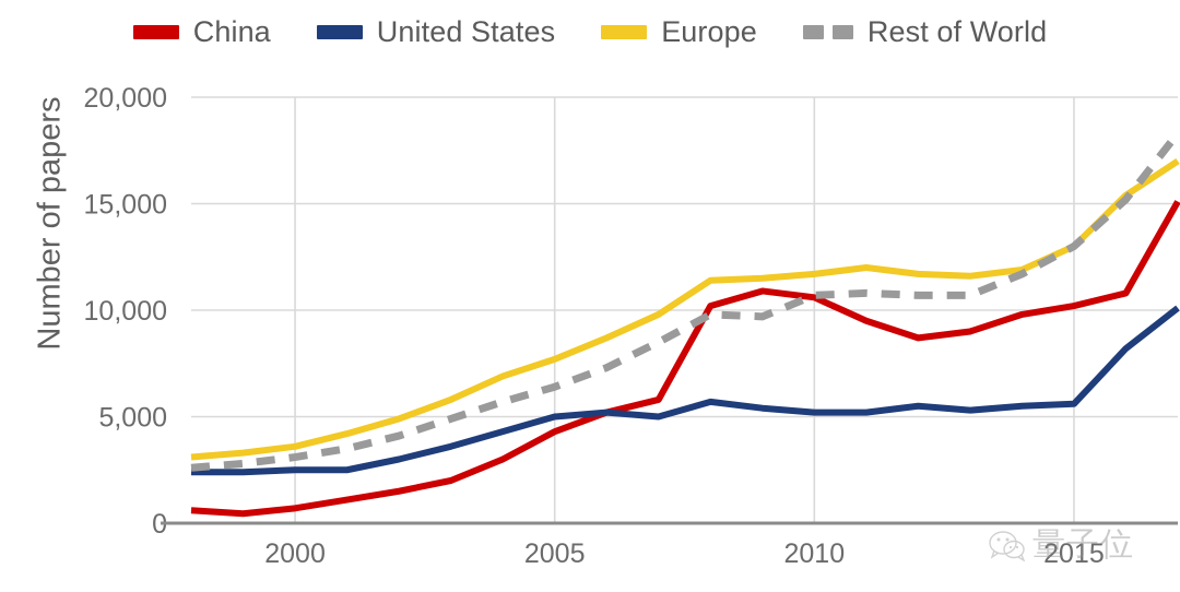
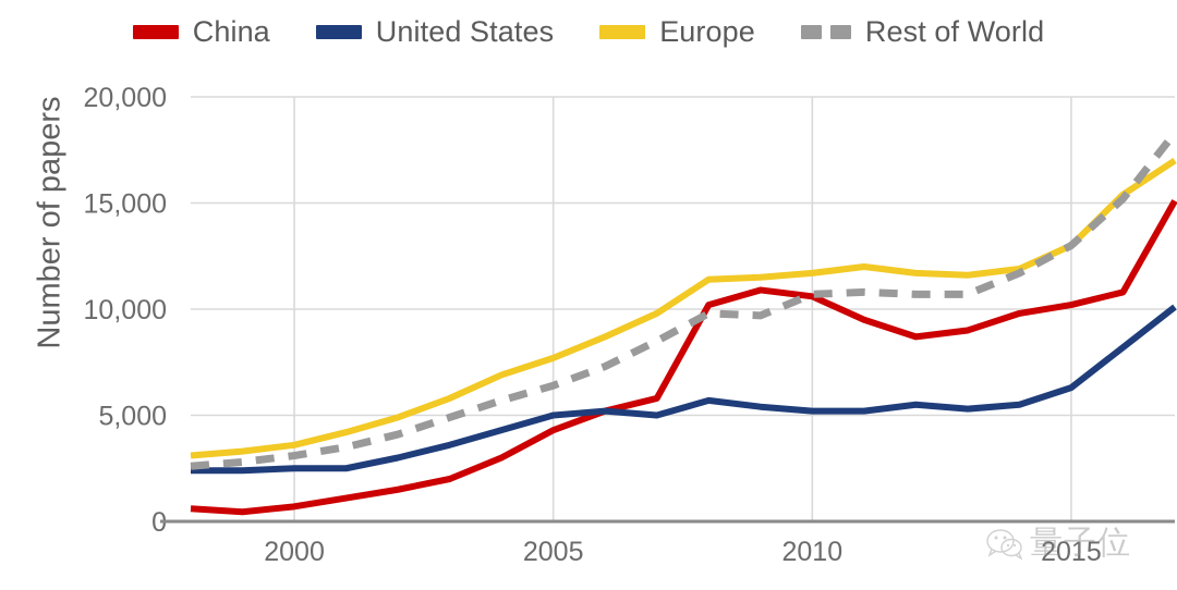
United States/2015: 5600 -> 6300
